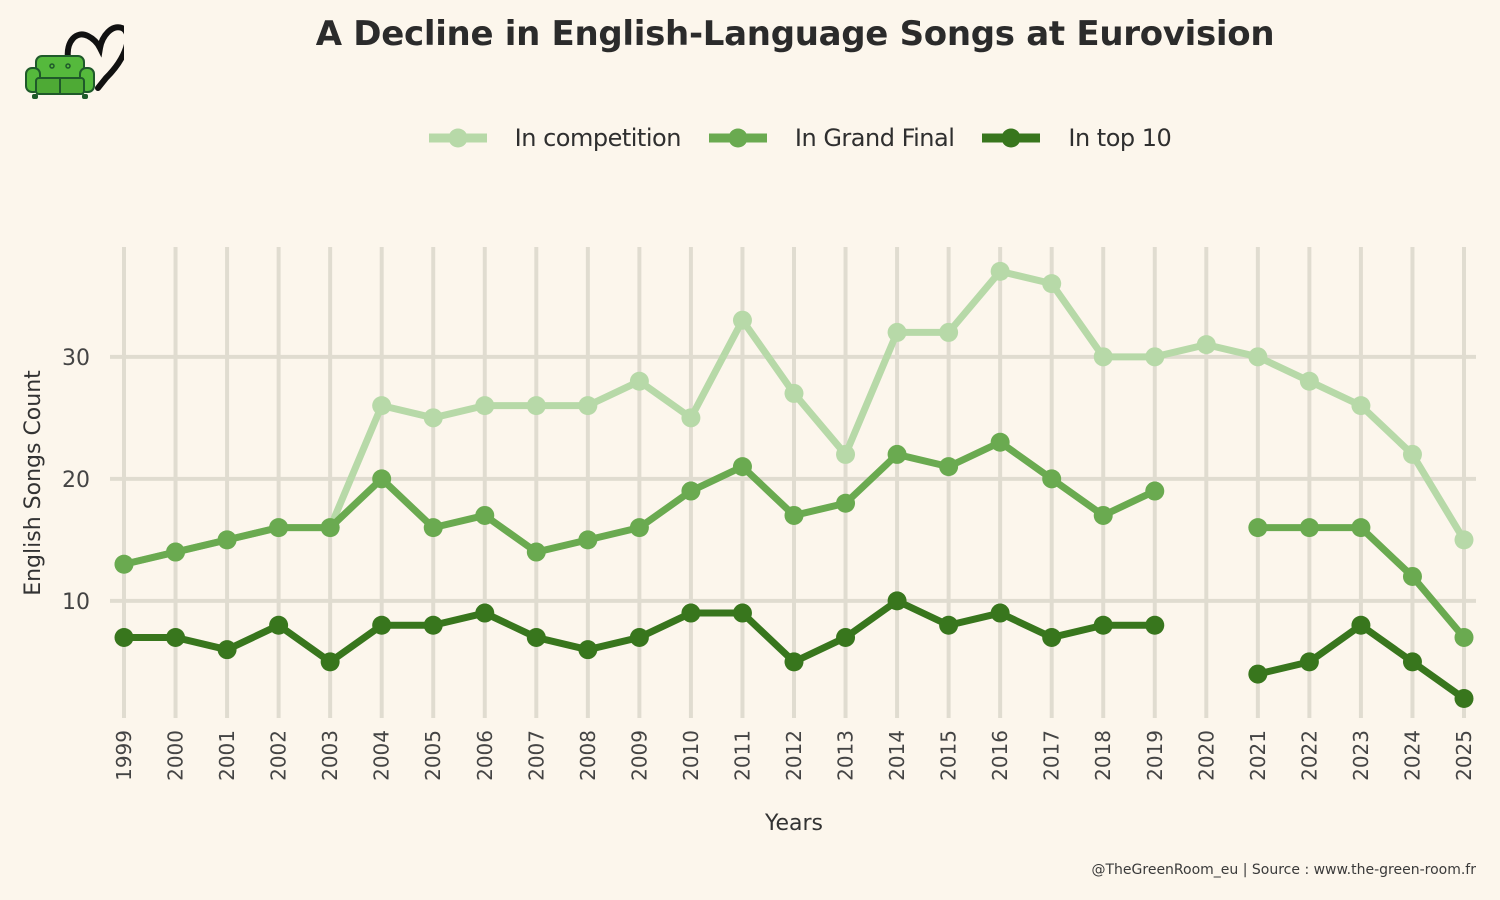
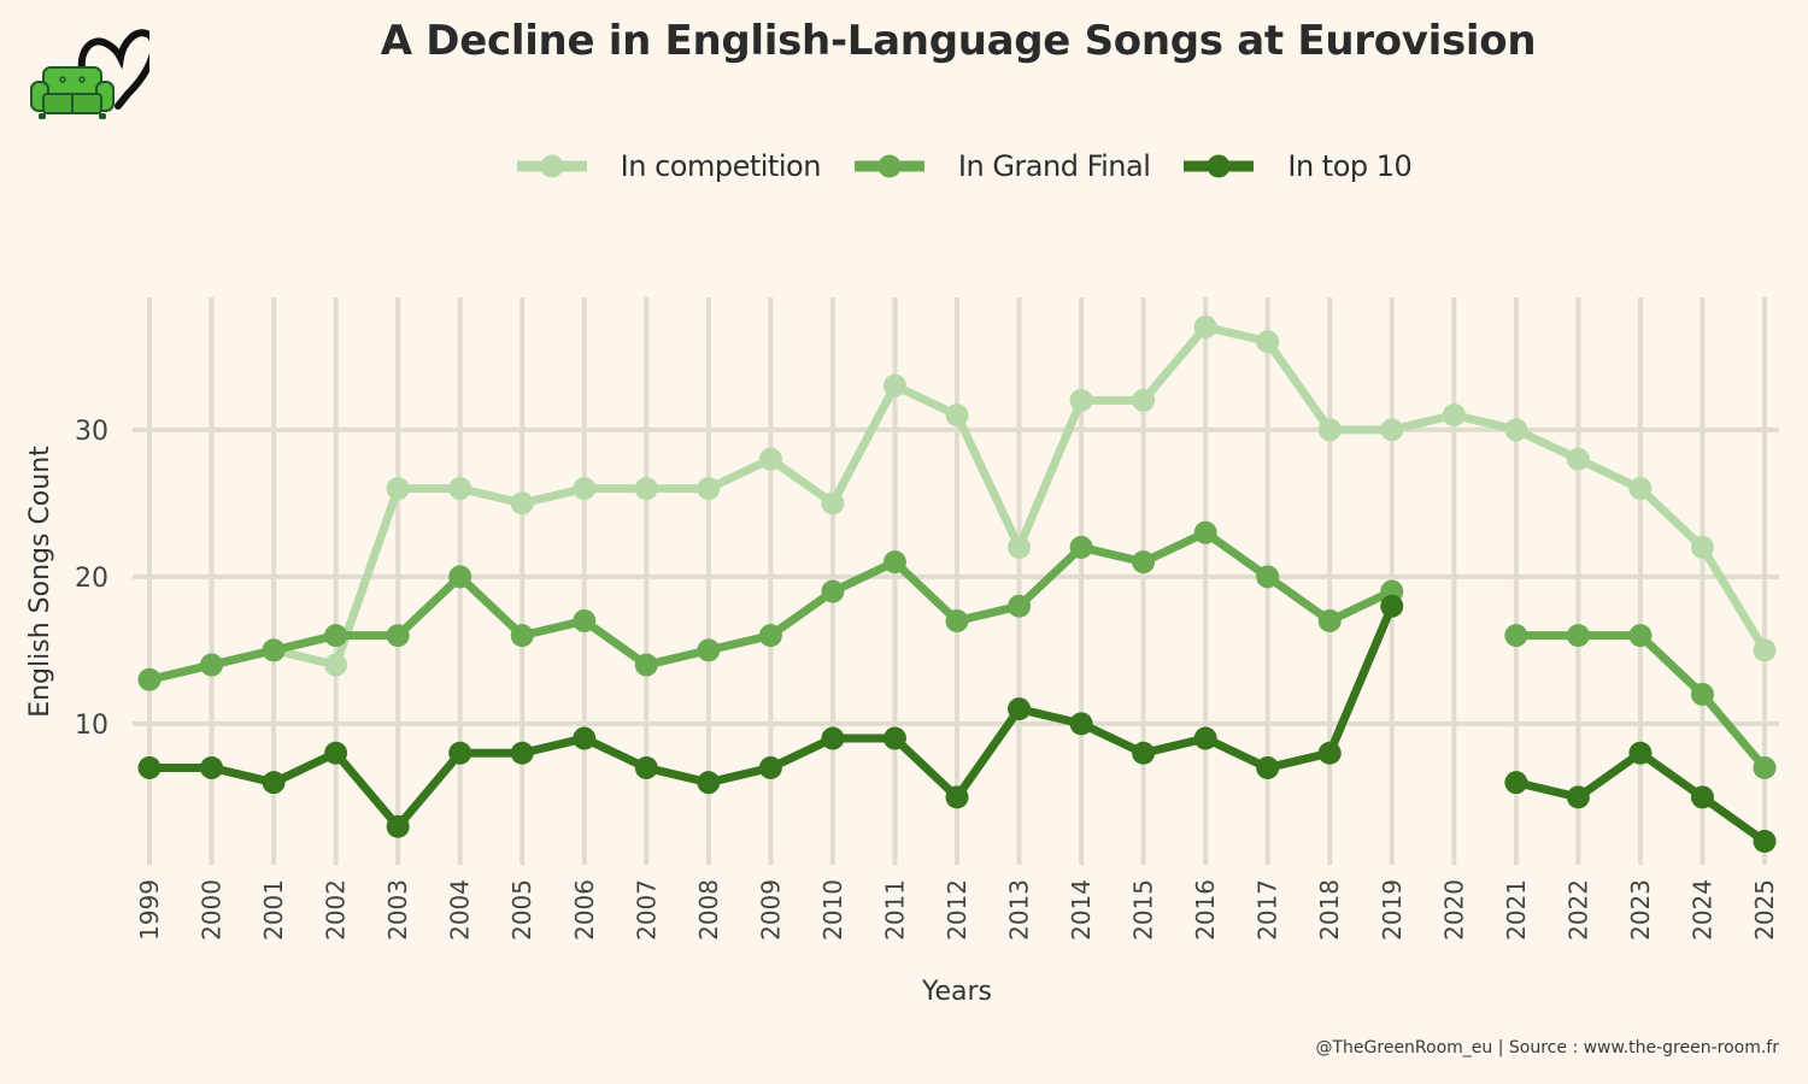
In competition/2002: 16 -> 14
In competition/2003: 16 -> 26
In top 10/2003: 5 -> 3
In competition/2012: 27 -> 31
In top 10/2013: 7 -> 11
In top 10/2019: 8 -> 18
In top 10/2021: 4 -> 6
